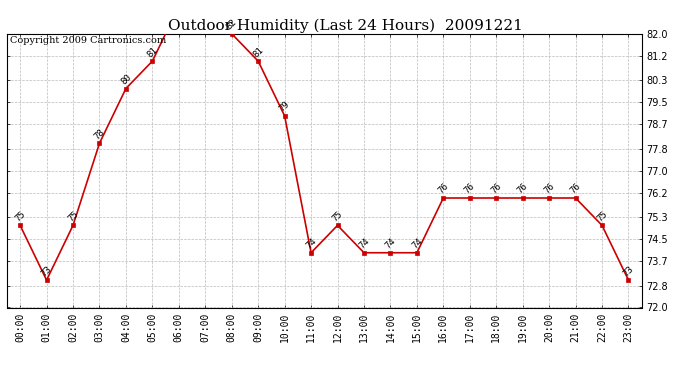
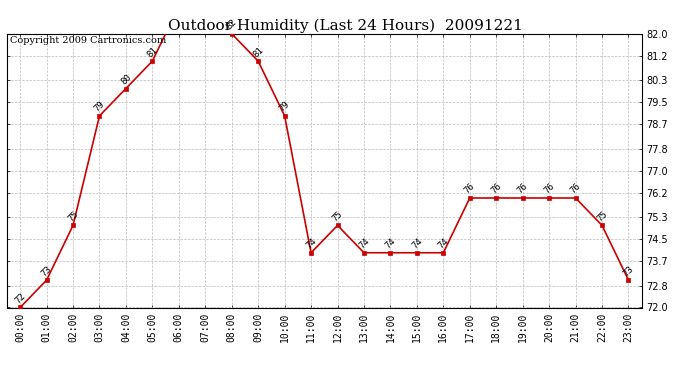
00:00: 75 -> 72
03:00: 78 -> 79
16:00: 76 -> 74
